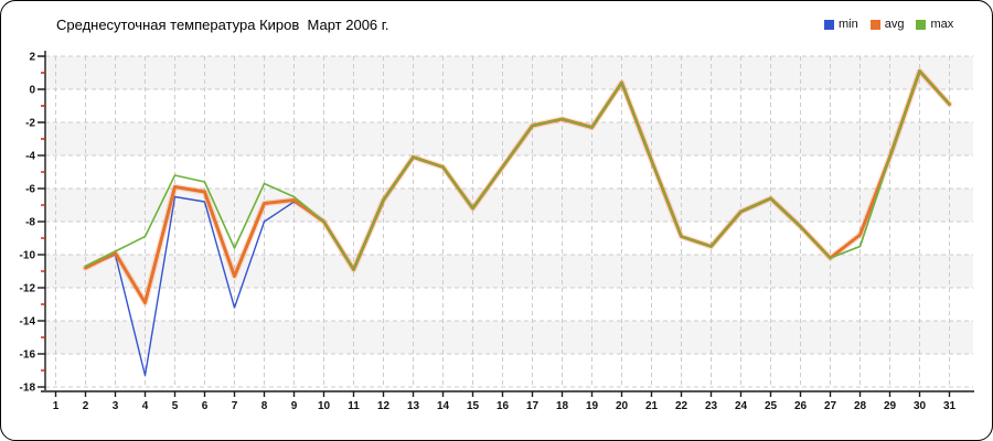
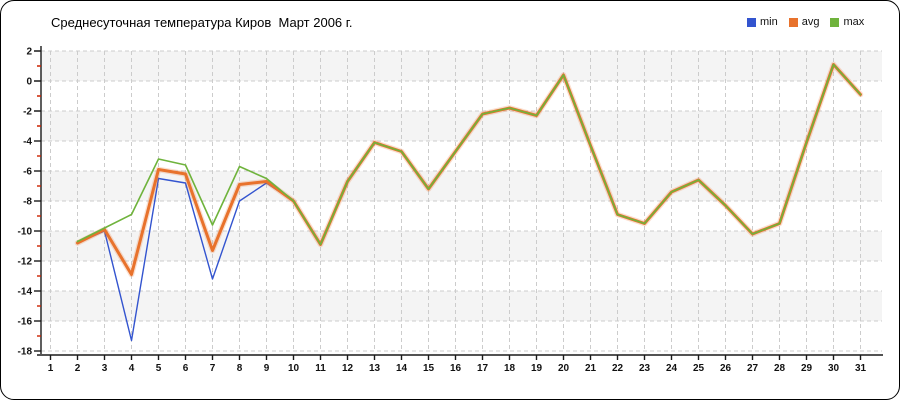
avg/28: -8.8 -> -9.5
